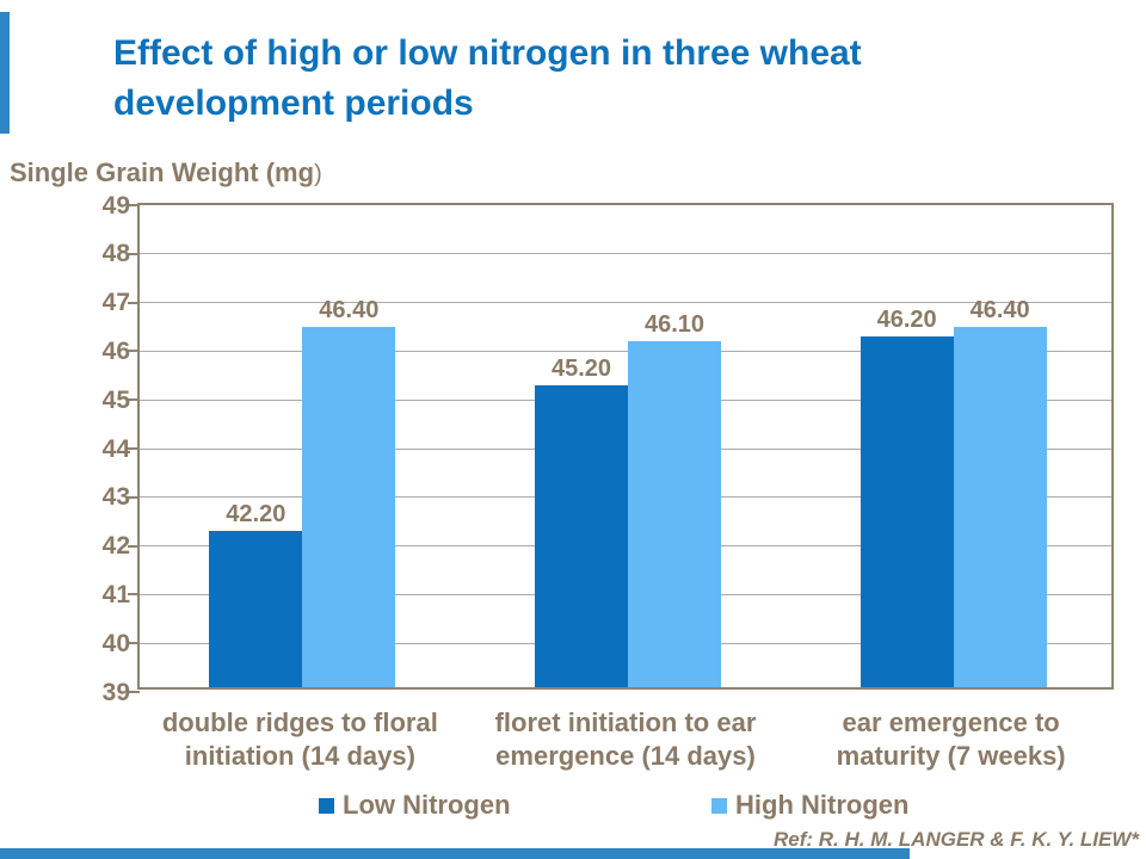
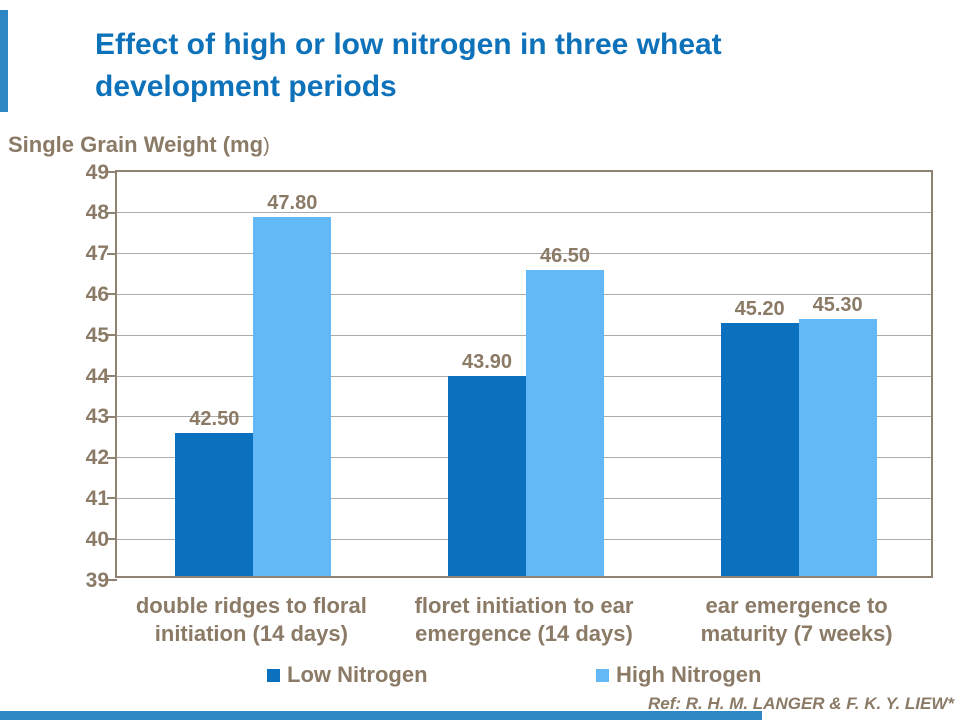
Low Nitrogen/double ridges to floral initiation (14 days): 42.20 -> 42.50
High Nitrogen/double ridges to floral initiation (14 days): 46.40 -> 47.80
Low Nitrogen/floret initiation to ear emergence (14 days): 45.20 -> 43.90
High Nitrogen/floret initiation to ear emergence (14 days): 46.10 -> 46.50
Low Nitrogen/ear emergence to maturity (7 weeks): 46.20 -> 45.20
High Nitrogen/ear emergence to maturity (7 weeks): 46.40 -> 45.30
